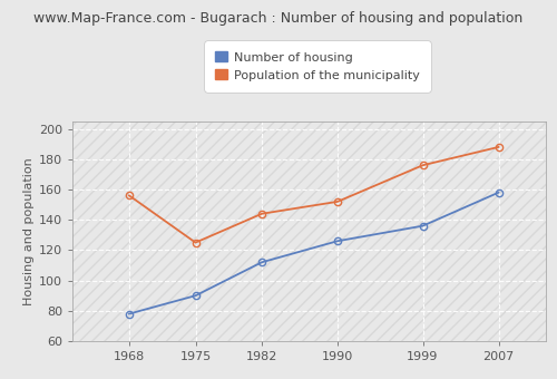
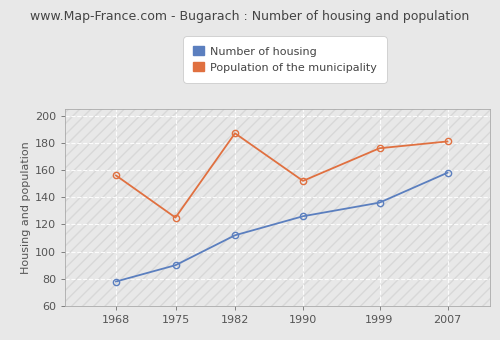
Population of the municipality/1982: 144 -> 187
Population of the municipality/2007: 188 -> 181
